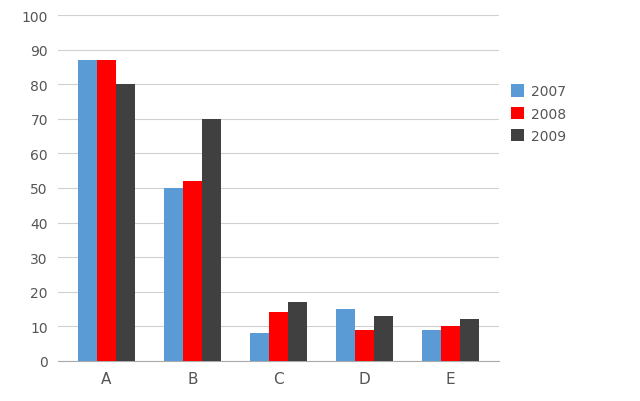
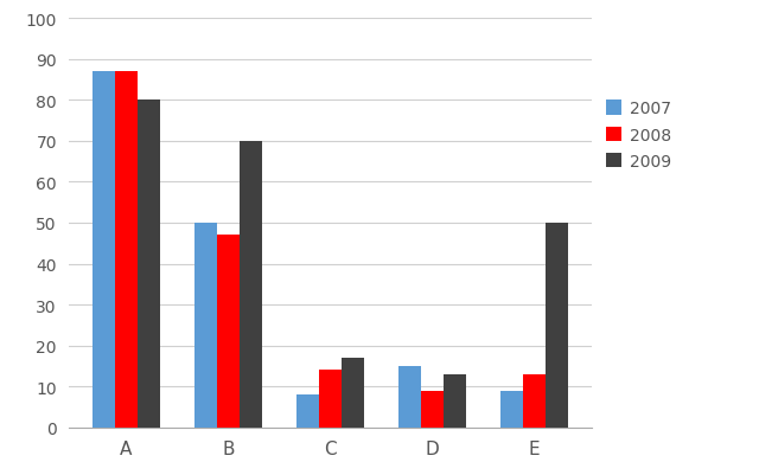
2008/B: 52 -> 47
2008/E: 10 -> 13
2009/E: 12 -> 50
